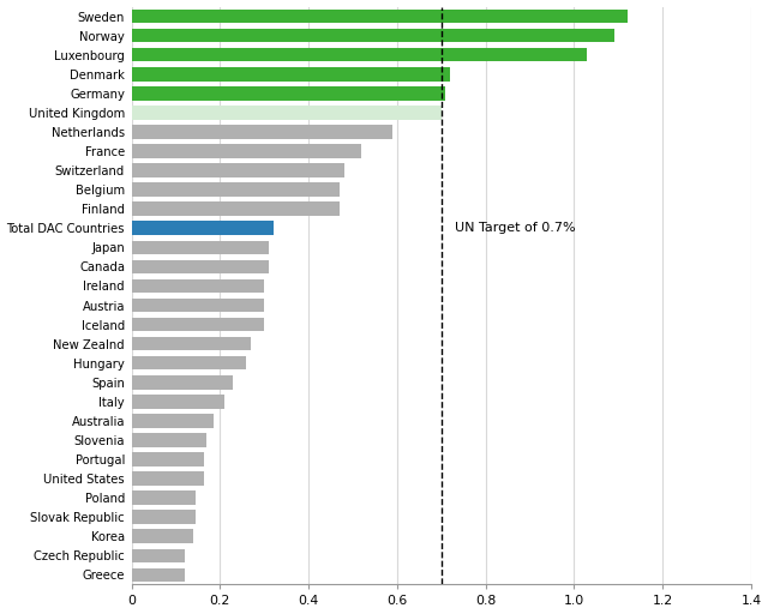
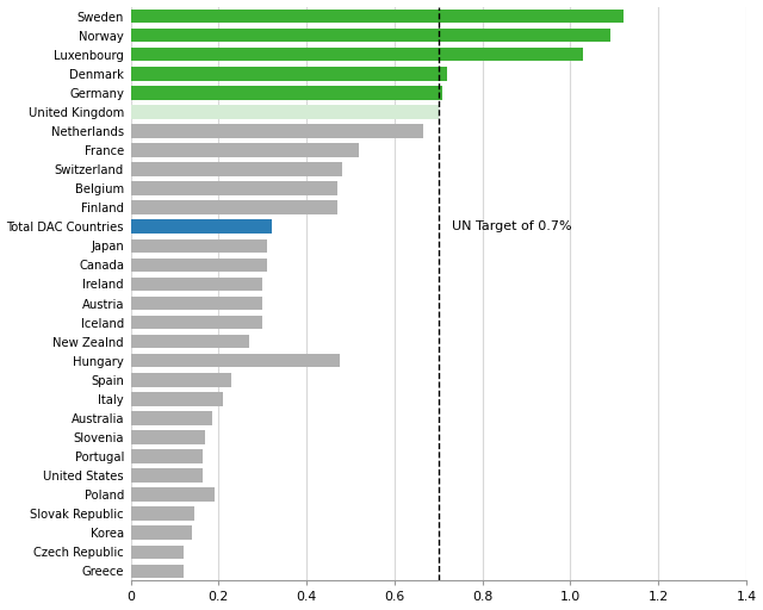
Netherlands: 0.590 -> 0.665
Hungary: 0.260 -> 0.475
Poland: 0.145 -> 0.190
